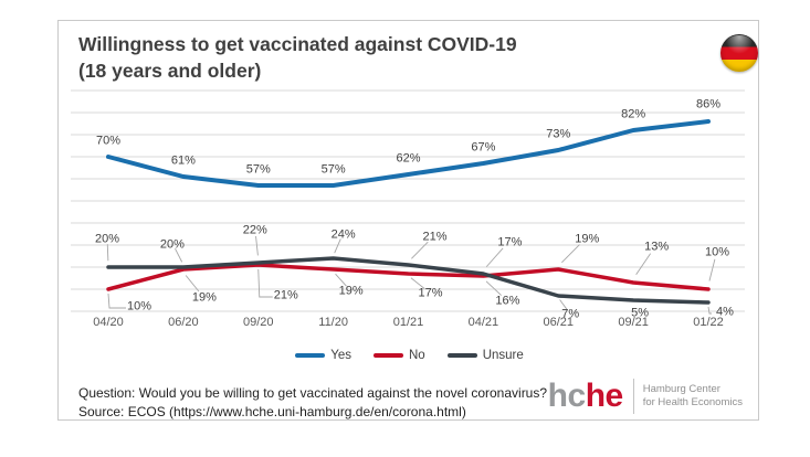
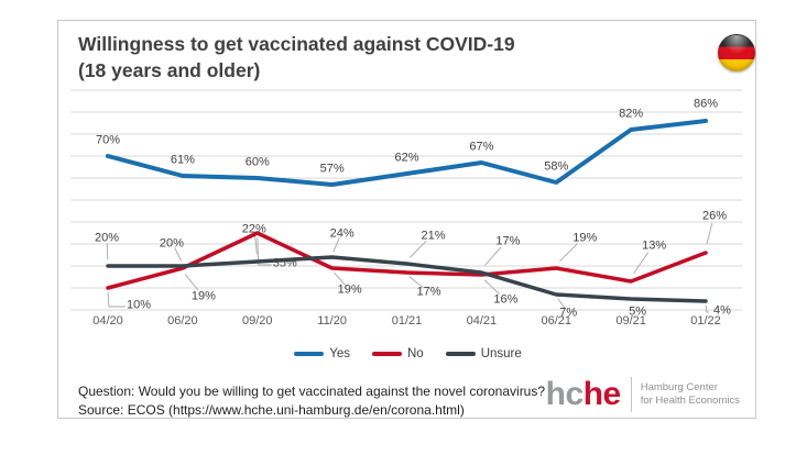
Yes/09/20: 57% -> 60%
No/09/20: 21% -> 35%
Yes/06/21: 73% -> 58%
No/01/22: 10% -> 26%
